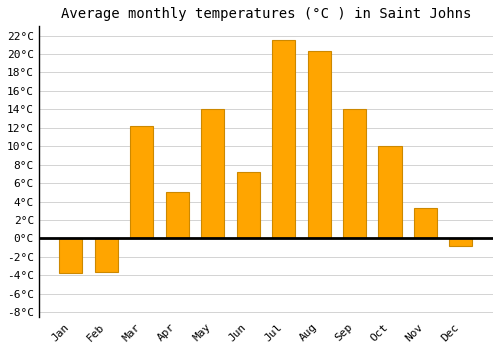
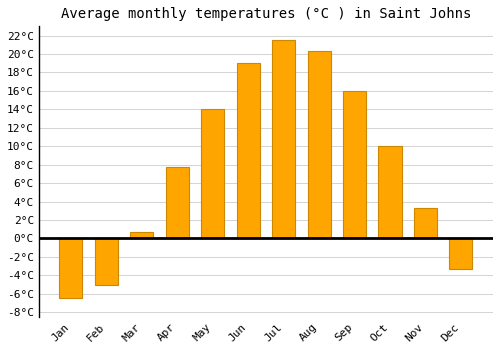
Jan: -3.8°C -> -6.5°C
Feb: -3.6°C -> -5.0°C
Mar: 12.2°C -> 0.7°C
Apr: 5.0°C -> 7.7°C
Jun: 7.2°C -> 19.0°C
Sep: 14.0°C -> 16.0°C
Dec: -0.8°C -> -3.3°C
